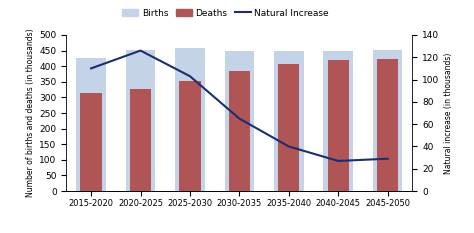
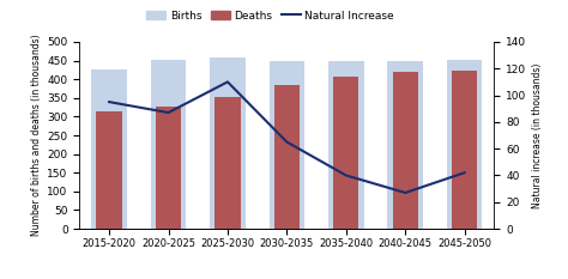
Natural Increase/2015-2020: 110 -> 95
Natural Increase/2020-2025: 126 -> 87
Natural Increase/2025-2030: 103 -> 110
Natural Increase/2045-2050: 29 -> 42
